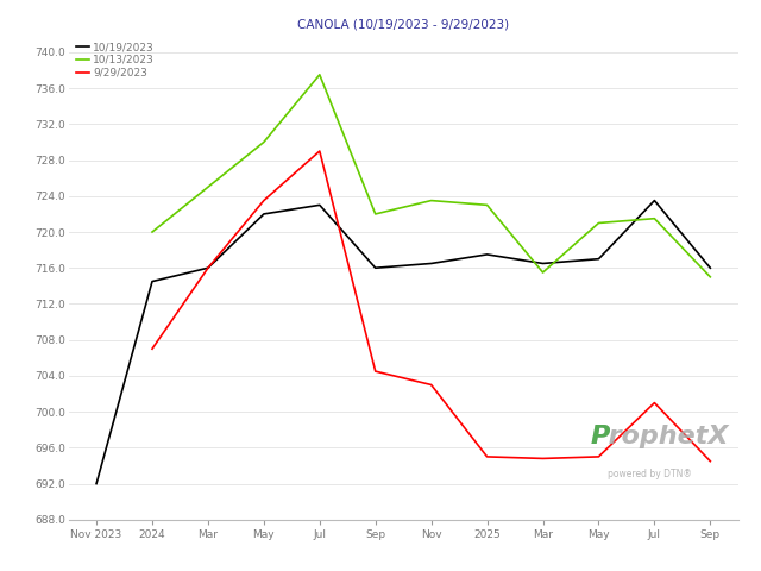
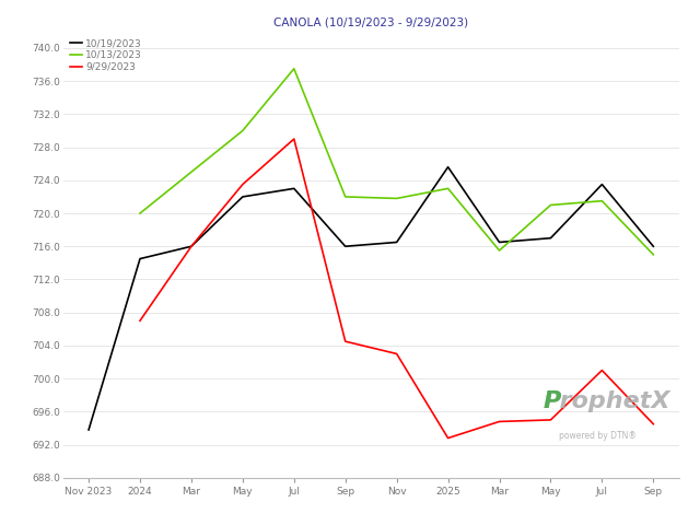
10/19/2023/Nov 2023: 692.0 -> 693.8
10/13/2023/Nov: 723.5 -> 721.8
10/19/2023/2025: 717.5 -> 725.6
9/29/2023/2025: 695.0 -> 692.8
